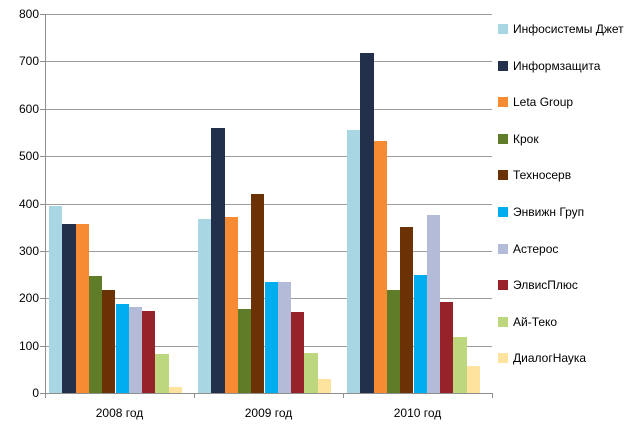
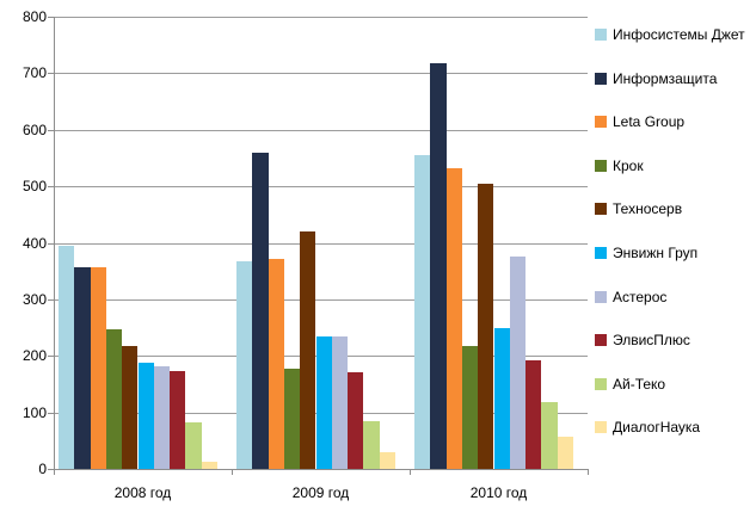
Техносерв/2010 год: 350 -> 500
